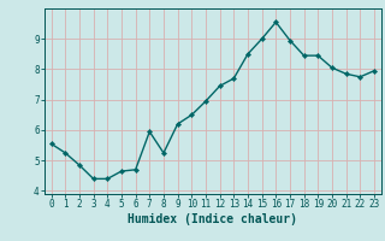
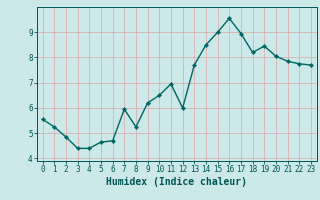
12: 7.45 -> 6.00
18: 8.45 -> 8.20
23: 7.95 -> 7.70
